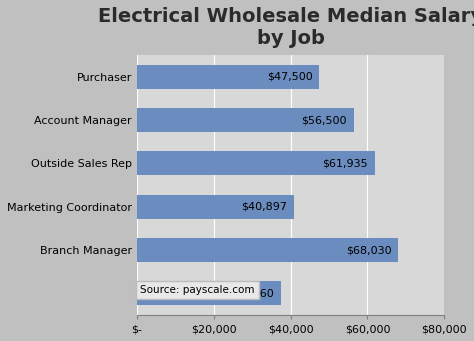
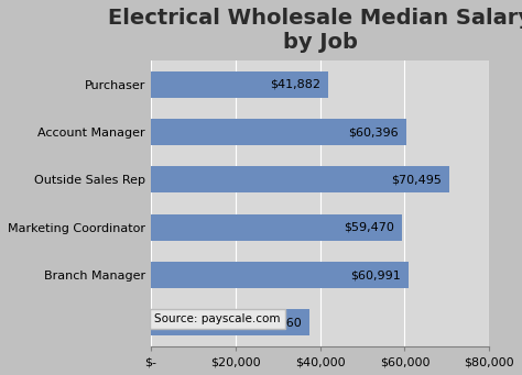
Purchaser: $47,500 -> $41,882
Account Manager: $56,500 -> $60,396
Outside Sales Rep: $61,935 -> $70,495
Marketing Coordinator: $40,897 -> $59,470
Branch Manager: $68,030 -> $60,991
